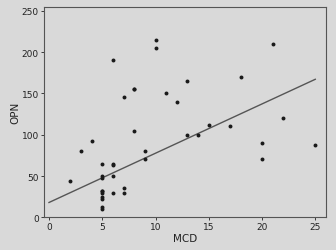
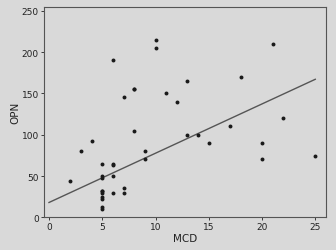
15: 112 -> 90
25: 88 -> 74
